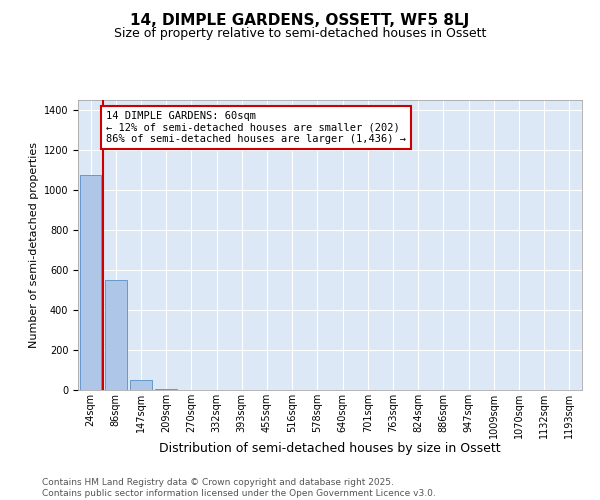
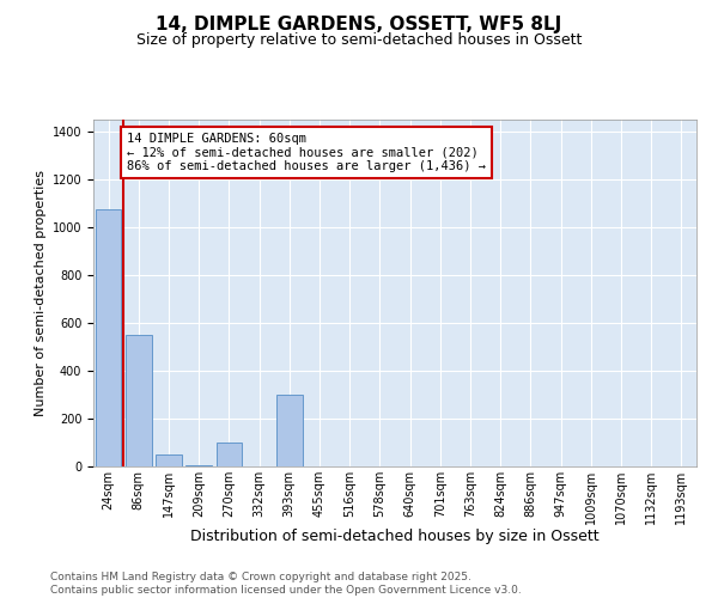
270sqm: 0 -> 100
393sqm: 0 -> 300
